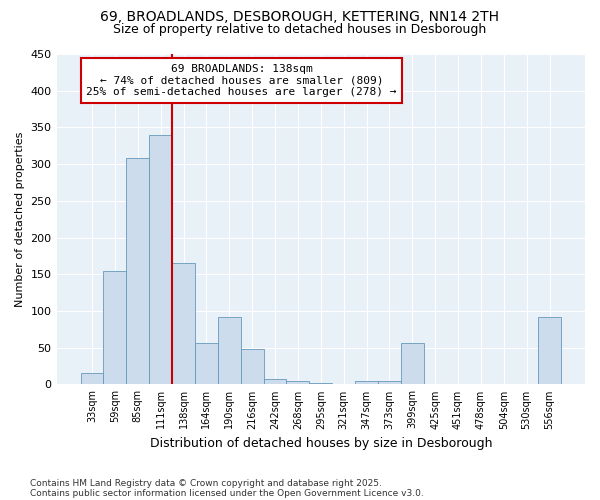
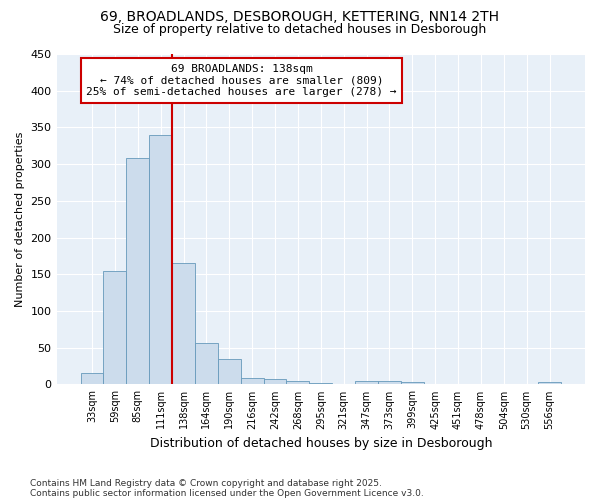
190sqm: 92 -> 34
216sqm: 48 -> 9
399sqm: 56 -> 3
556sqm: 92 -> 3
